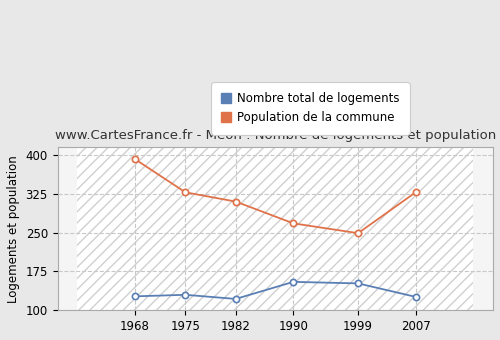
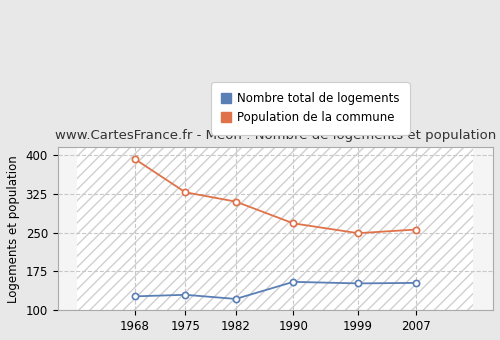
Nombre total de logements/2007: 126 -> 153
Population de la commune/2007: 328 -> 256
